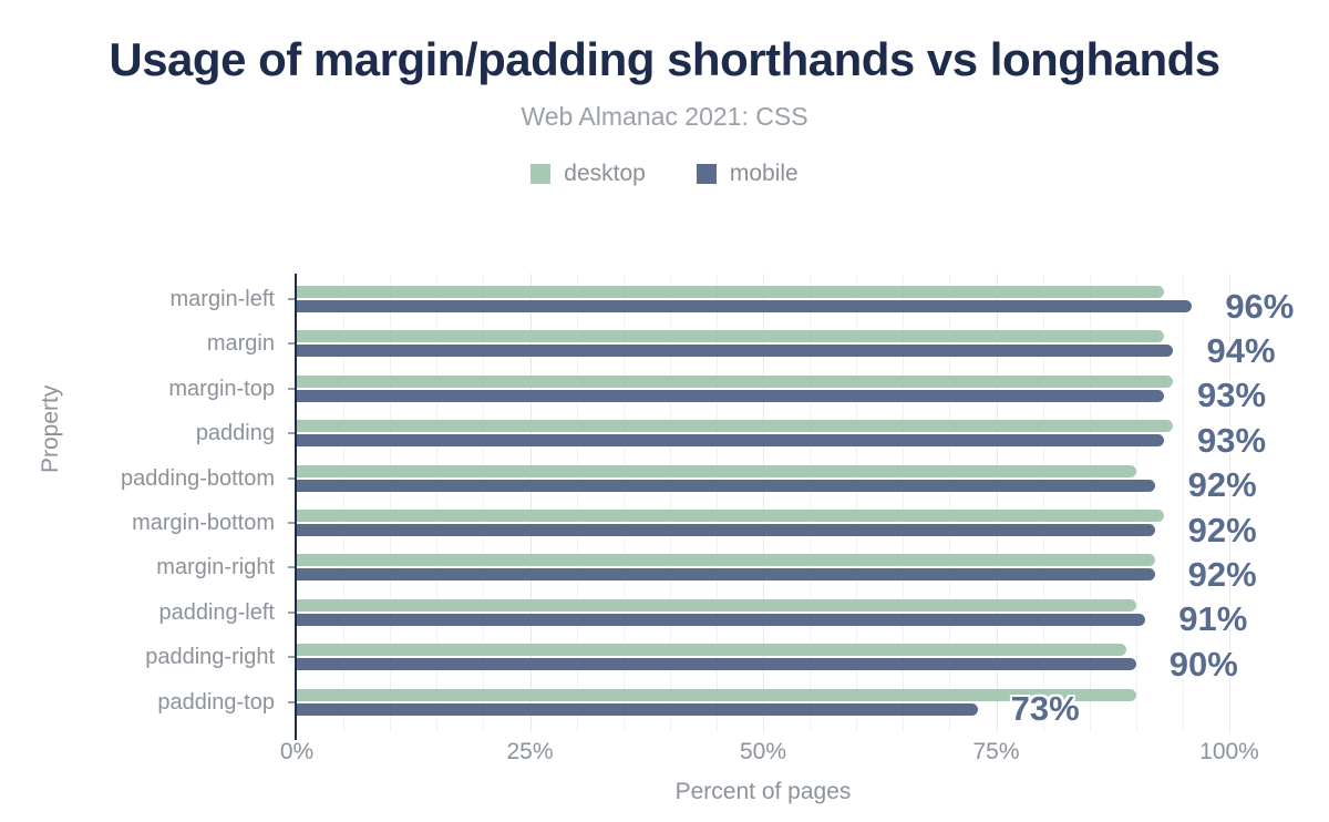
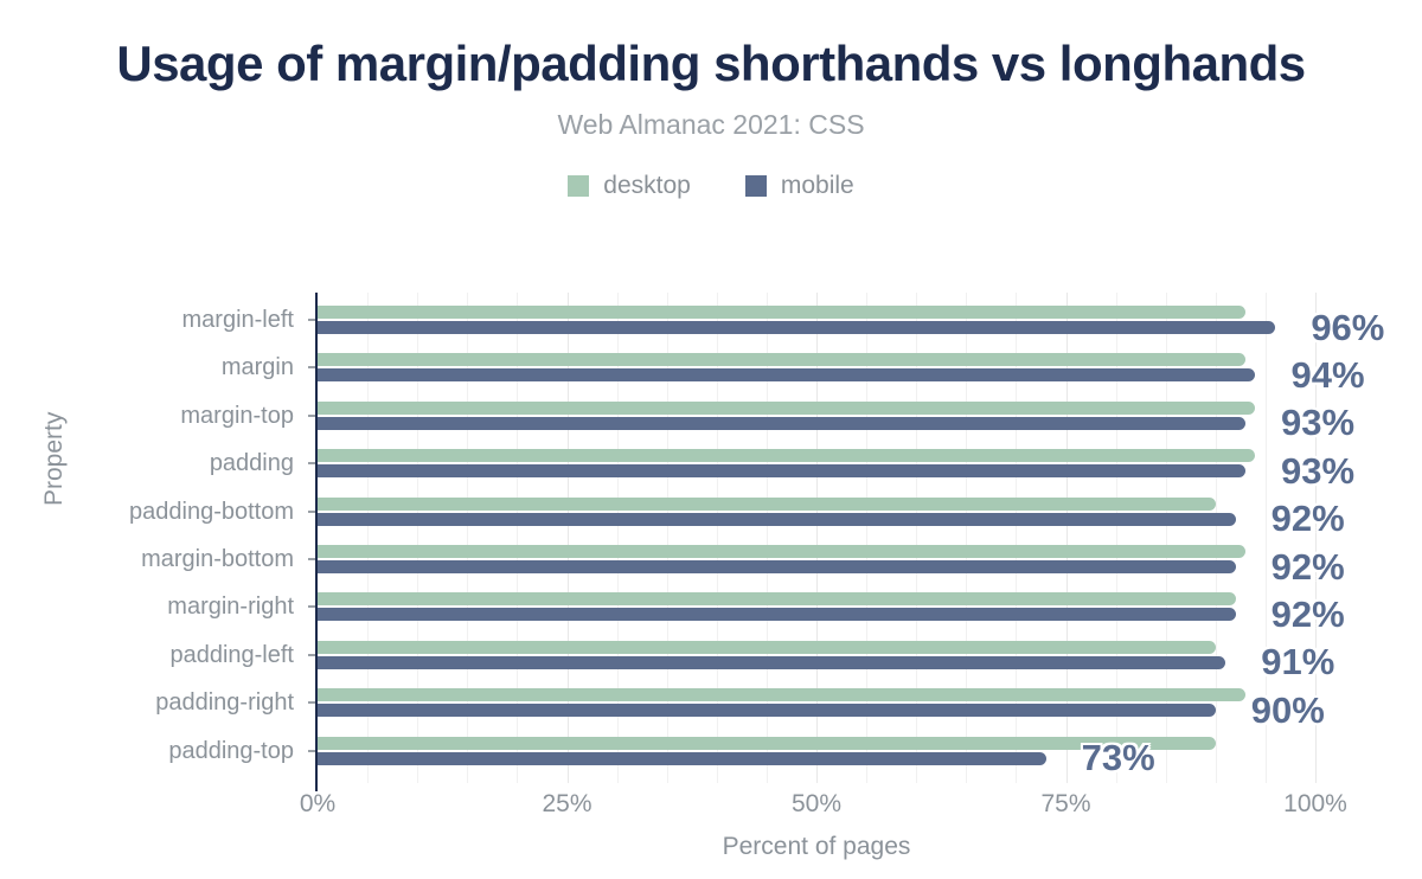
desktop/padding-right: 89% -> 93%
